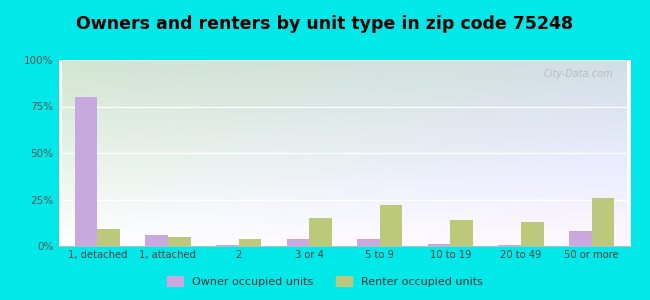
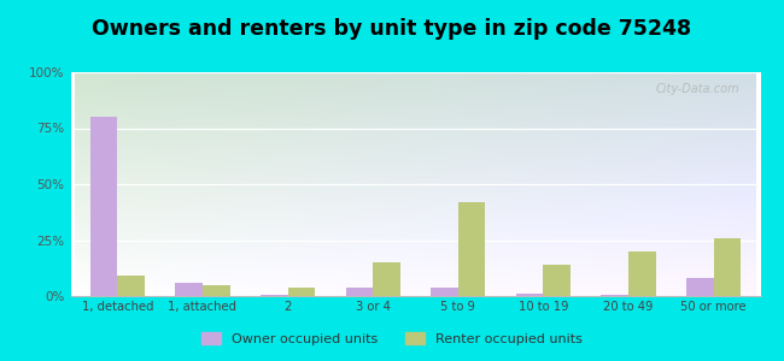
Renter occupied units/5 to 9: 22% -> 42%
Renter occupied units/20 to 49: 13% -> 20%
